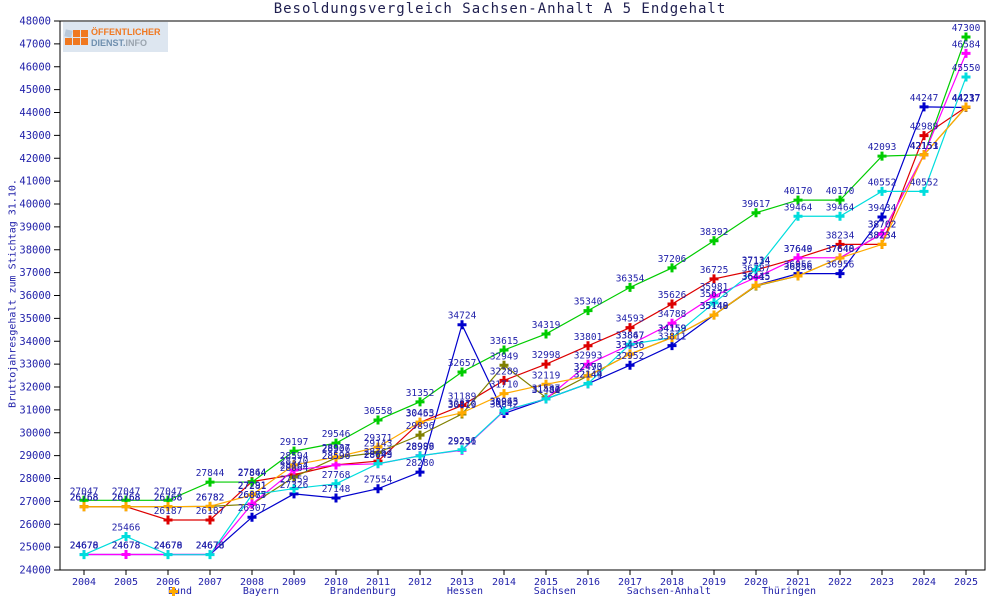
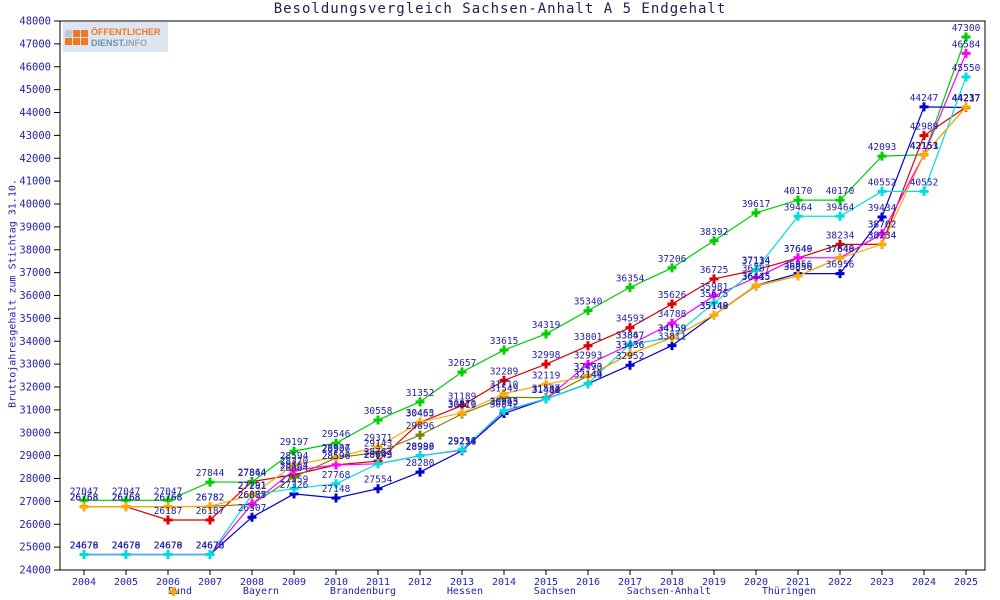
Sachsen-Anhalt/2005: 25466 -> 24670
Brandenburg/2013: 34724 -> 29214
Hessen/2014: 32949 -> 31549
